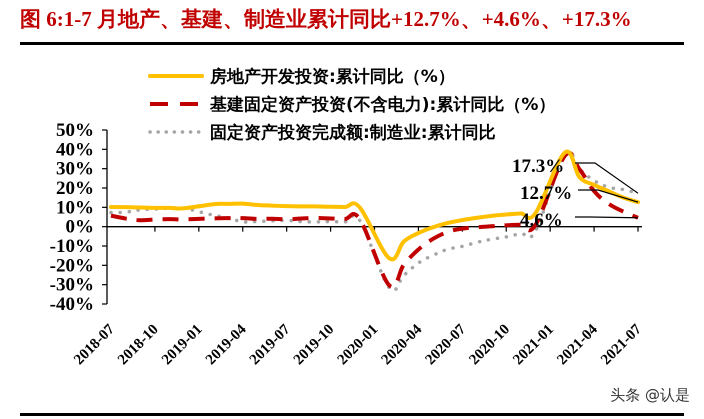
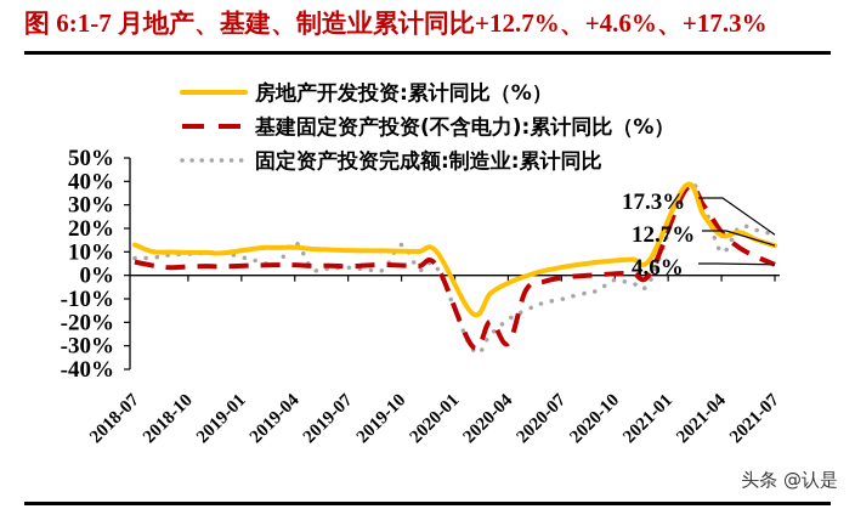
房地产开发投资:累计同比（%）/2018-07: 10% -> 13%
固定资产投资完成额:制造业:累计同比/2019-04: 2% -> 14%
固定资产投资完成额:制造业:累计同比/2019-10: 3% -> 13%
基建固定资产投资(不含电力):累计同比（%）/2020-04: -12% -> -29%
固定资产投资完成额:制造业:累计同比/2020-10: -5% -> -2%
房地产开发投资:累计同比（%）/2021-04: 22% -> 17%
固定资产投资完成额:制造业:累计同比/2021-04: 24% -> 10%
